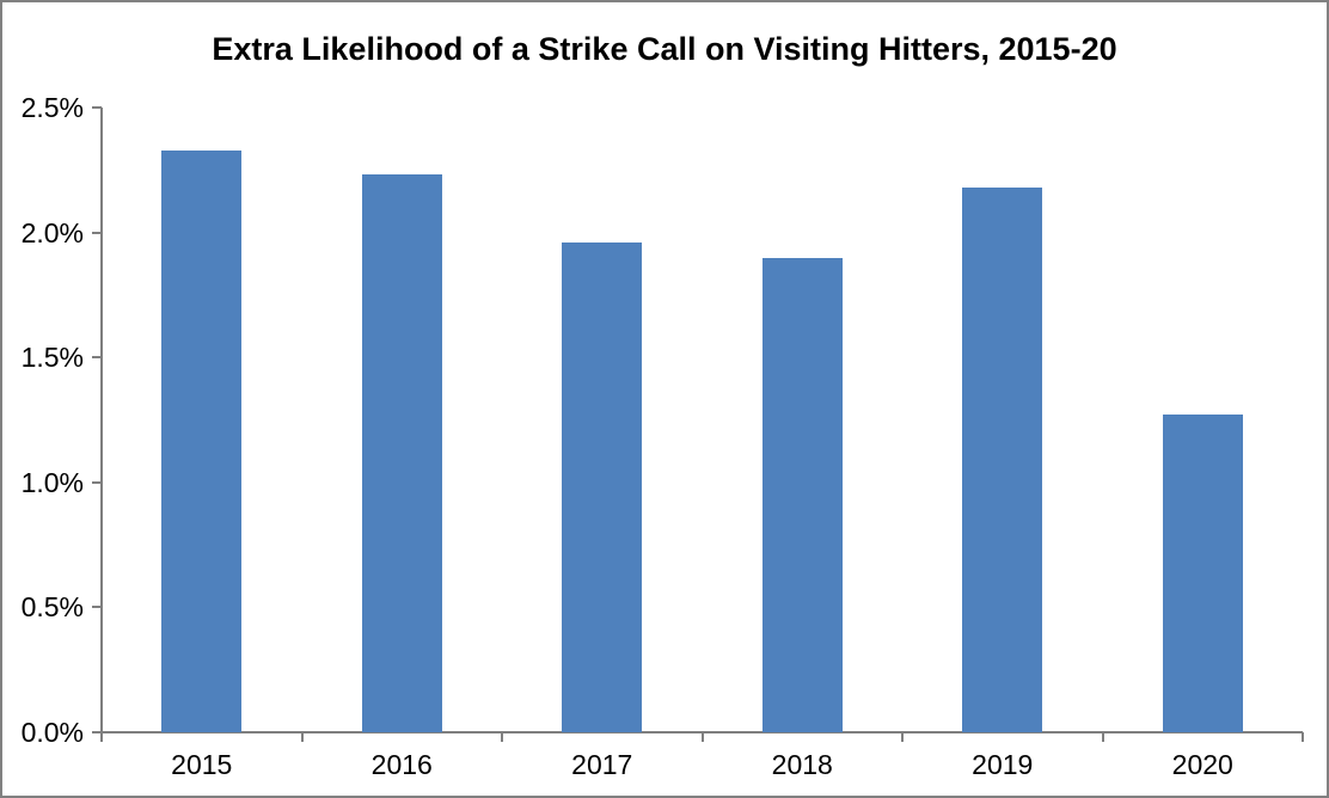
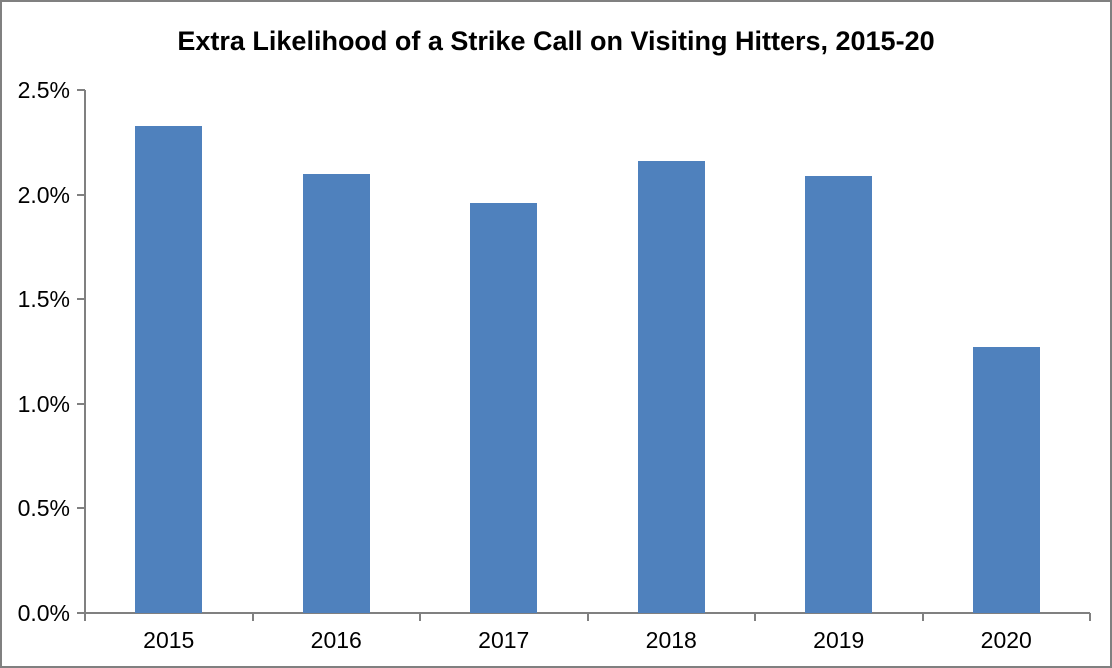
2016: 2.23% -> 2.10%
2018: 1.90% -> 2.16%
2019: 2.18% -> 2.09%
